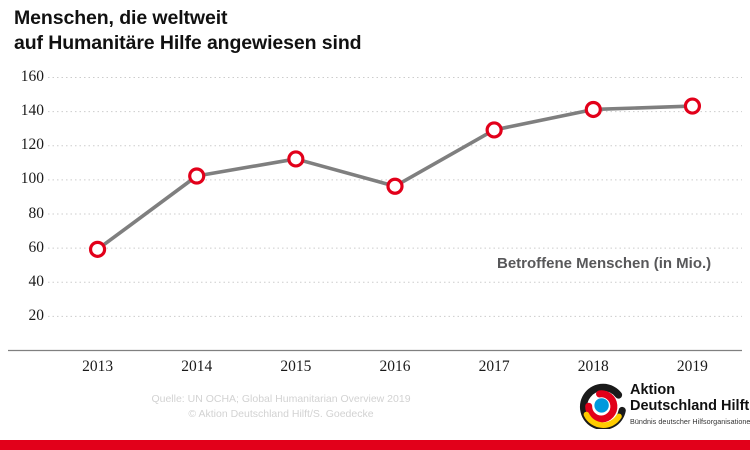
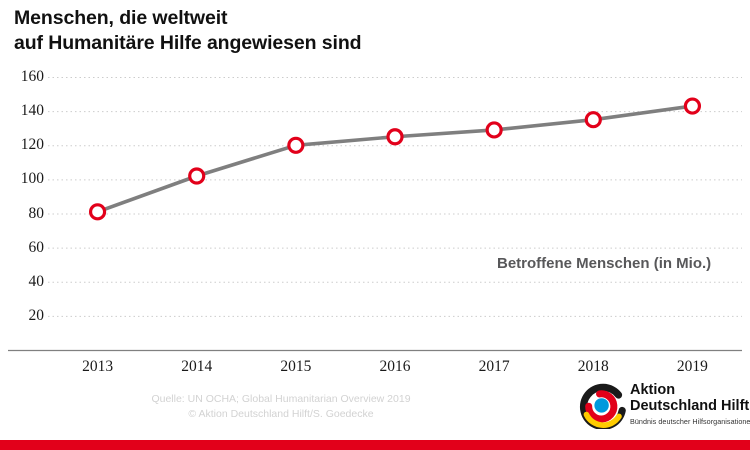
2013: 59 -> 81
2015: 112 -> 120
2016: 96 -> 125
2018: 141 -> 135
